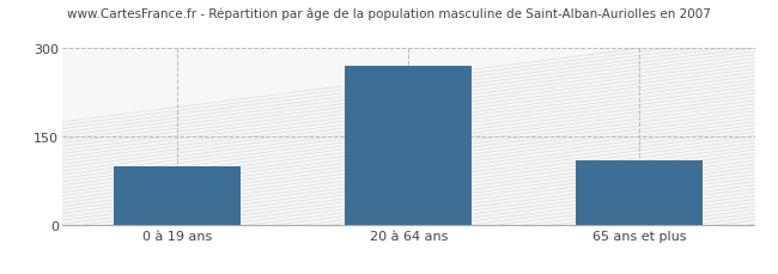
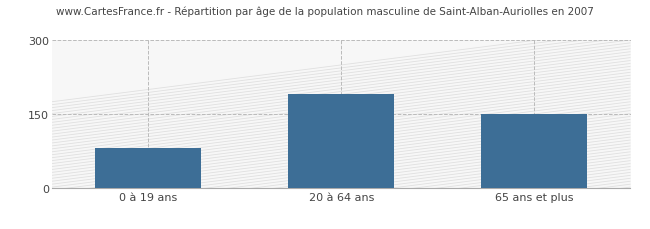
0 à 19 ans: 100 -> 80
20 à 64 ans: 270 -> 190
65 ans et plus: 110 -> 150
